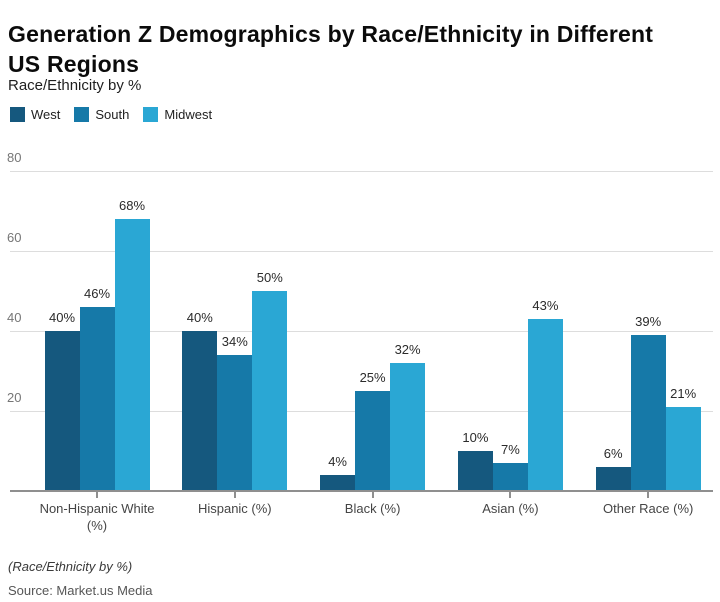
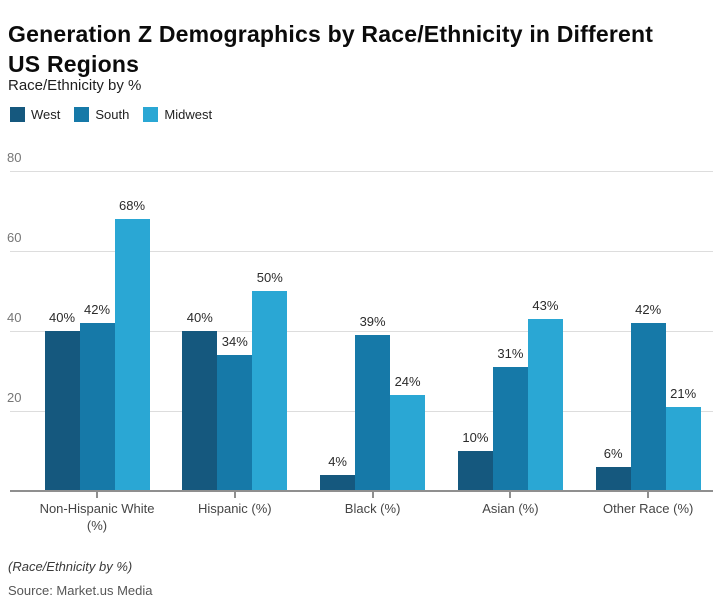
South/Non-Hispanic White (%): 46% -> 42%
South/Black (%): 25% -> 39%
Midwest/Black (%): 32% -> 24%
South/Asian (%): 7% -> 31%
South/Other Race (%): 39% -> 42%
